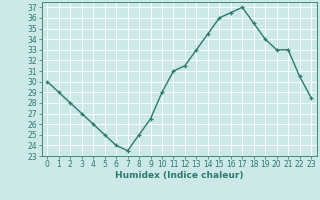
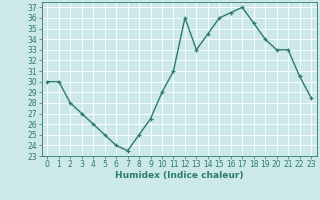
1: 29.0 -> 30.0
12: 31.5 -> 36.0
